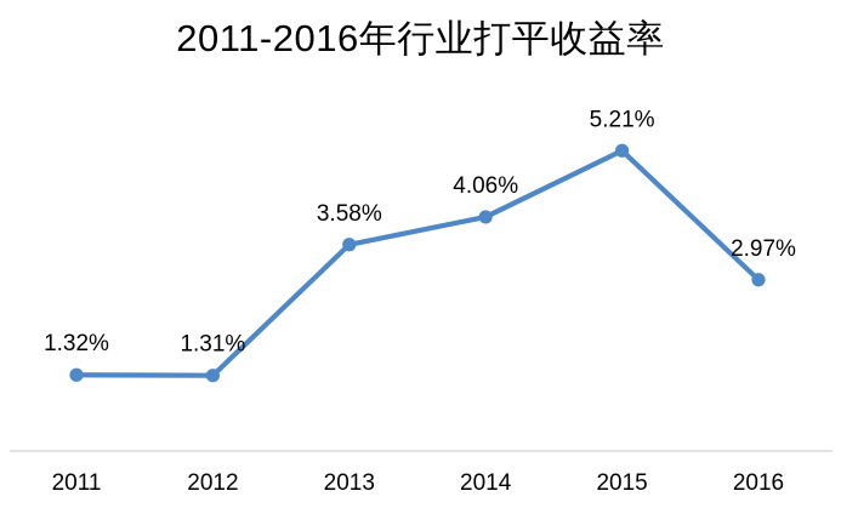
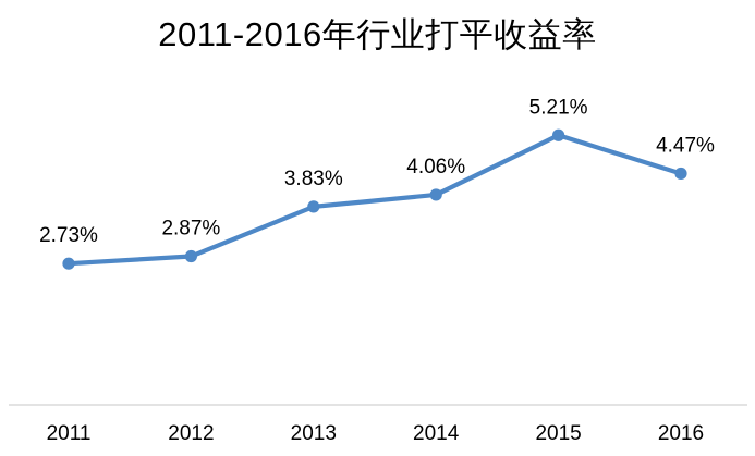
2011: 1.32% -> 2.73%
2012: 1.31% -> 2.87%
2013: 3.58% -> 3.83%
2016: 2.97% -> 4.47%
